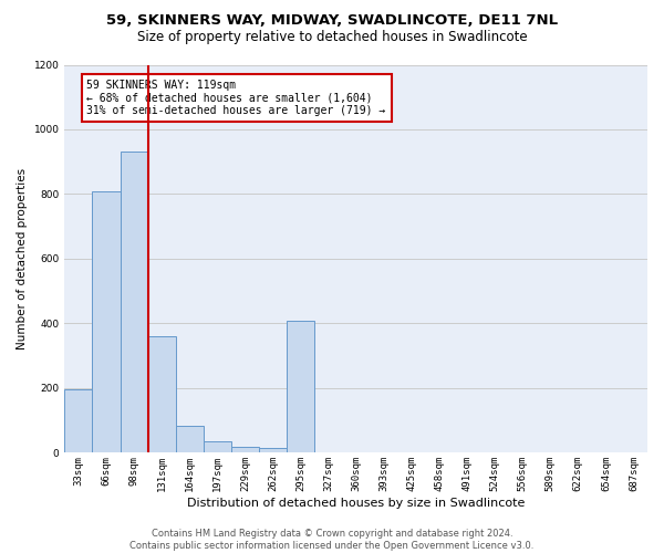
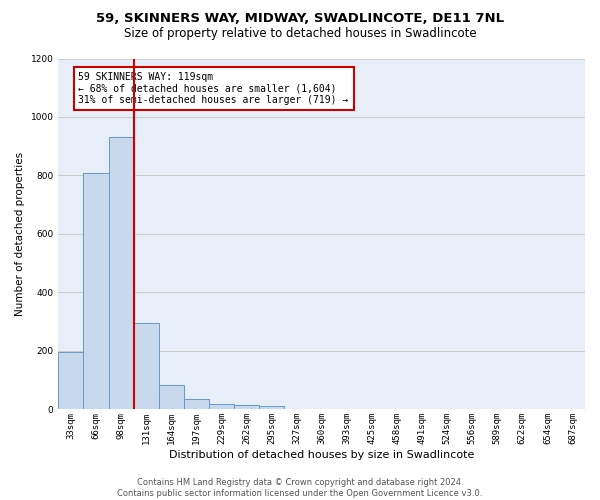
131sqm: 360 -> 295
295sqm: 410 -> 10
